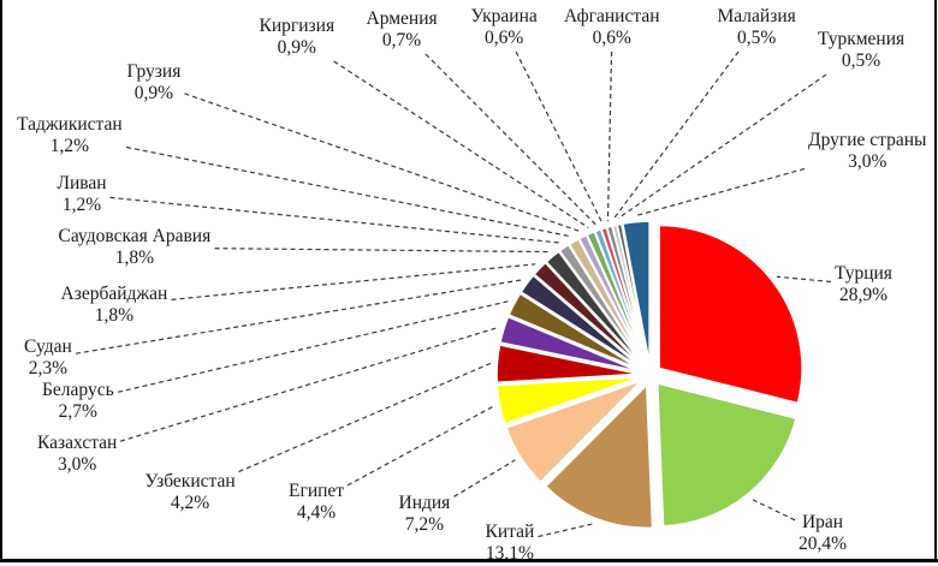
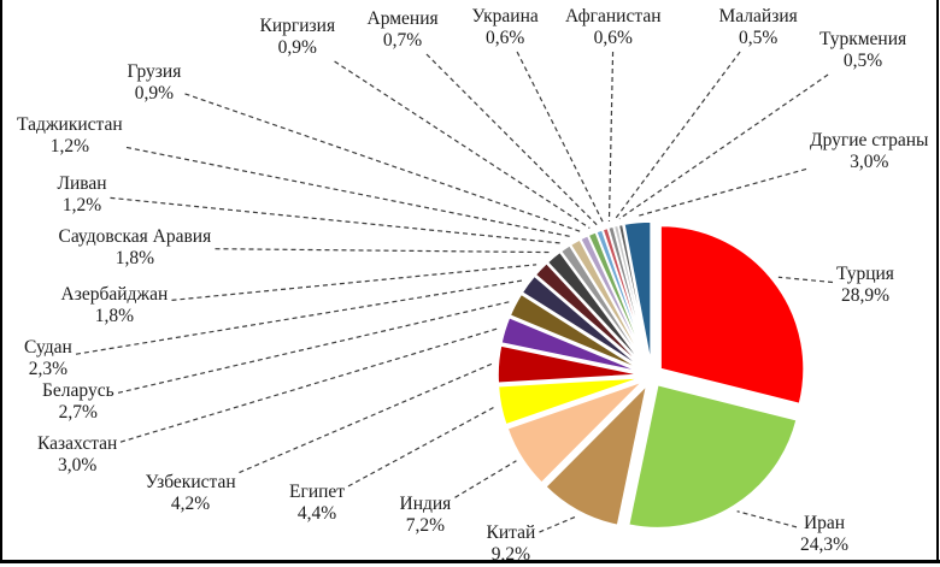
Иран: 20,4% -> 24,3%
Китай: 13,1% -> 9,2%
